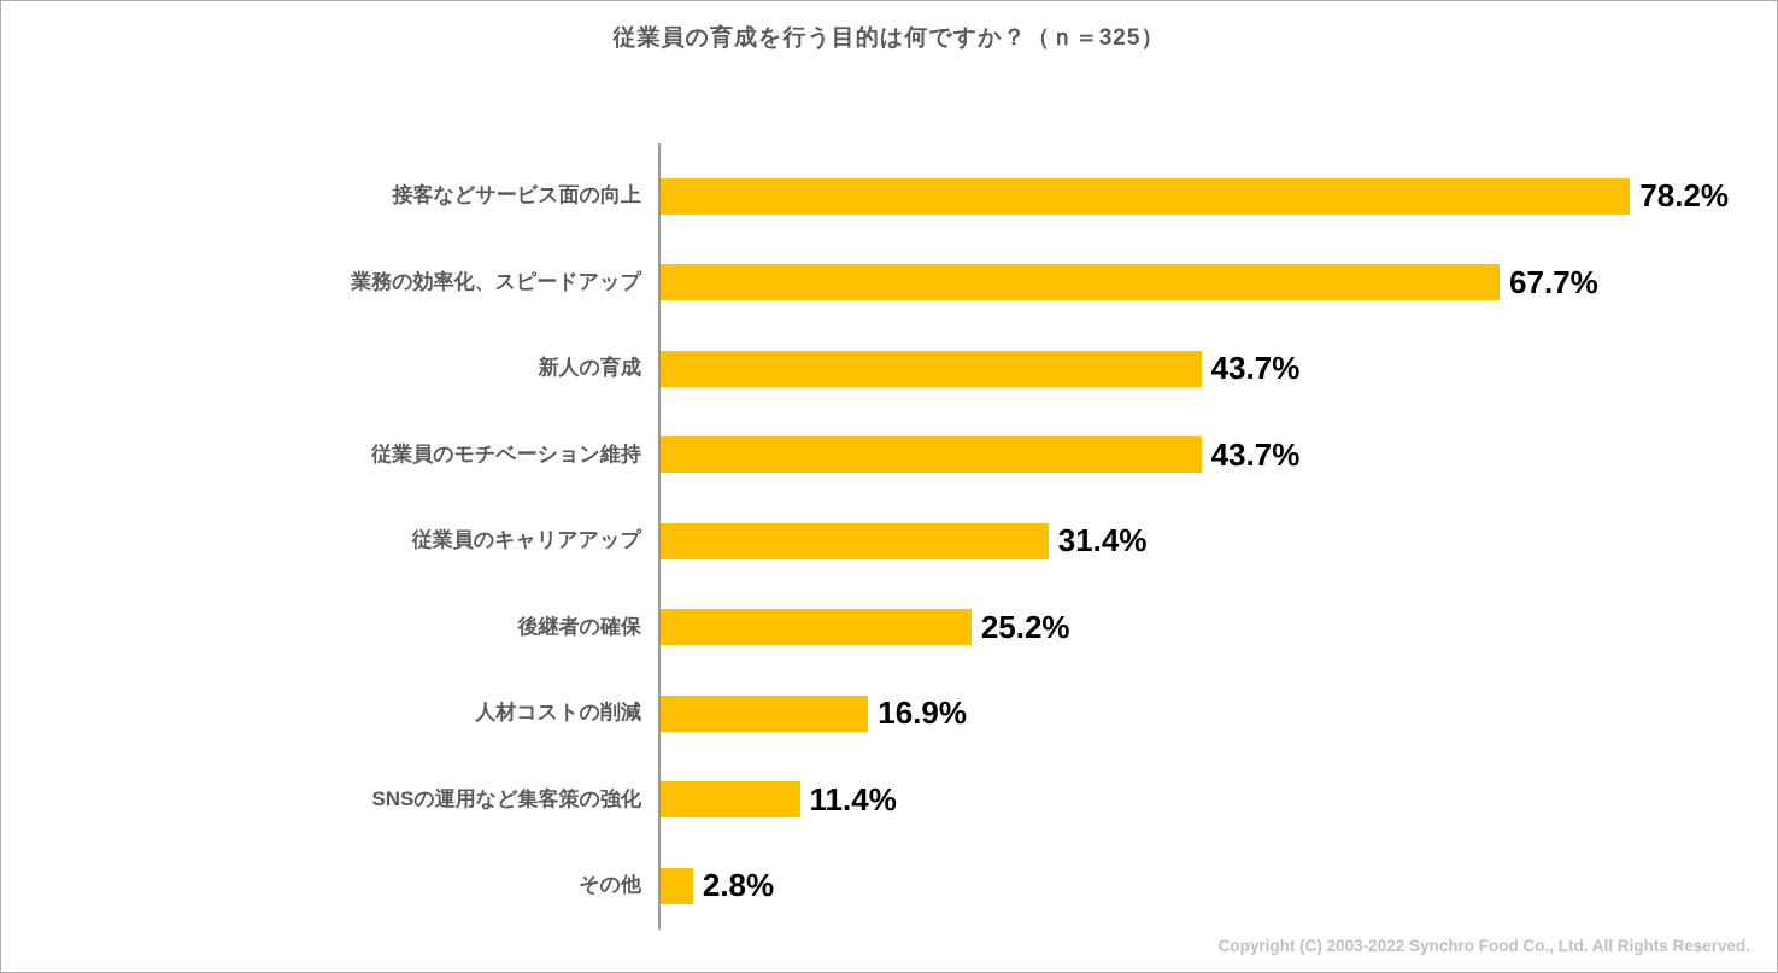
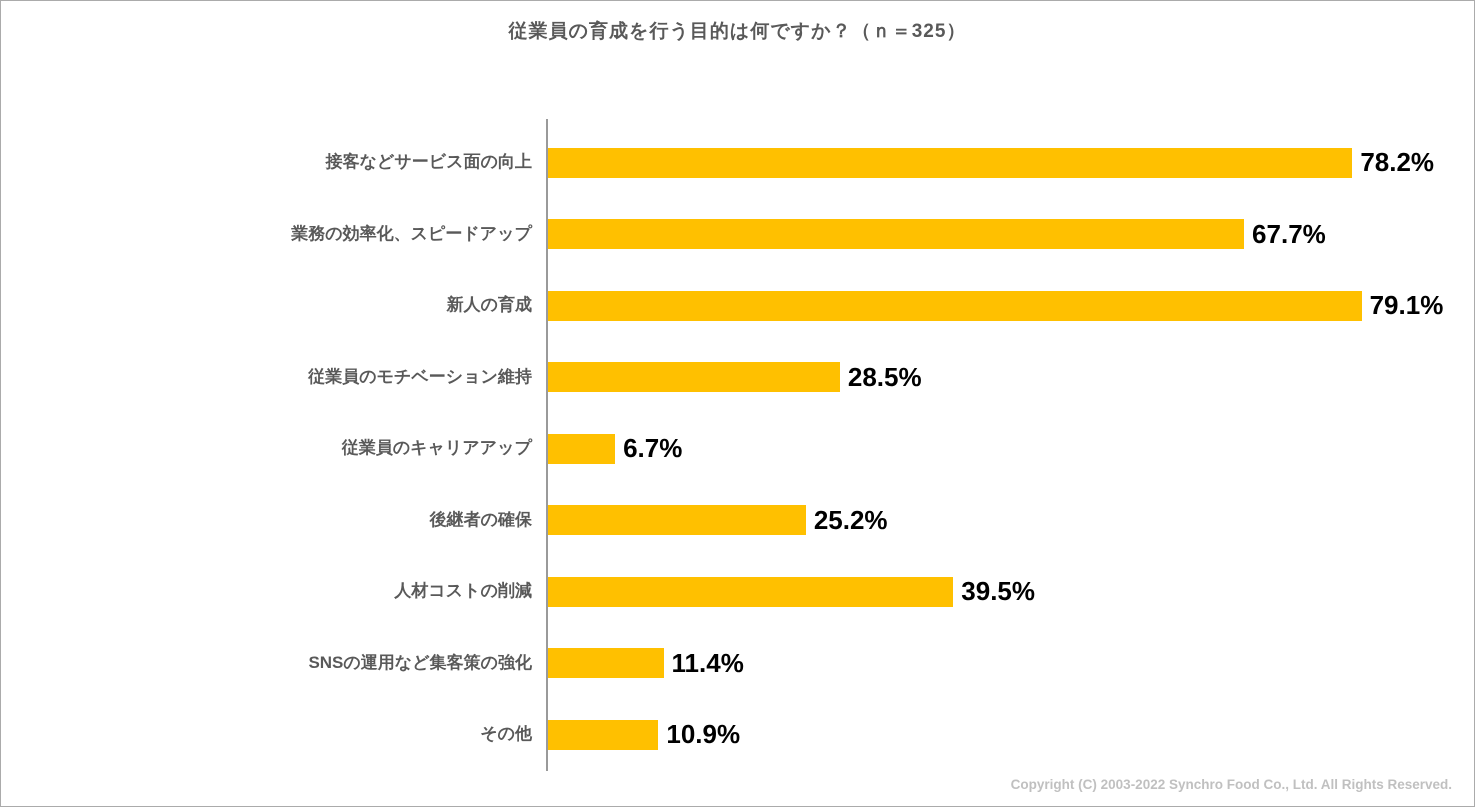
新人の育成: 43.7% -> 79.1%
従業員のモチベーション維持: 43.7% -> 28.5%
従業員のキャリアアップ: 31.4% -> 6.7%
人材コストの削減: 16.9% -> 39.5%
その他: 2.8% -> 10.9%
